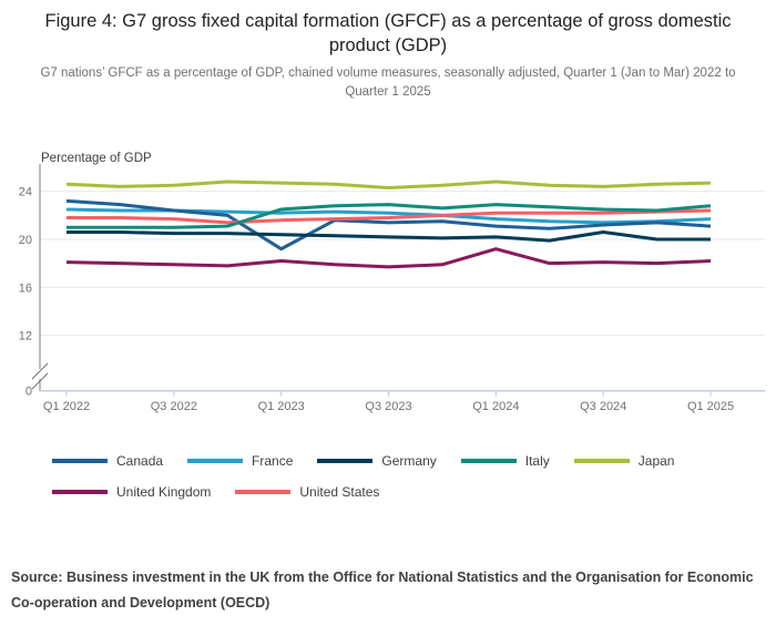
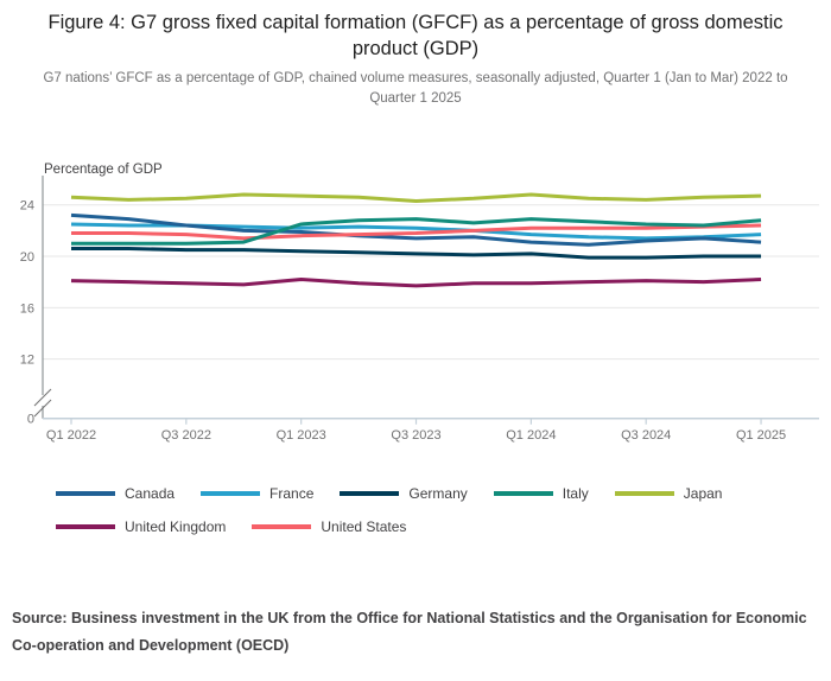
Canada/Q1 2023: 19.2 -> 21.9
United Kingdom/Q1 2024: 19.2 -> 17.9
Germany/Q3 2024: 20.6 -> 19.9
